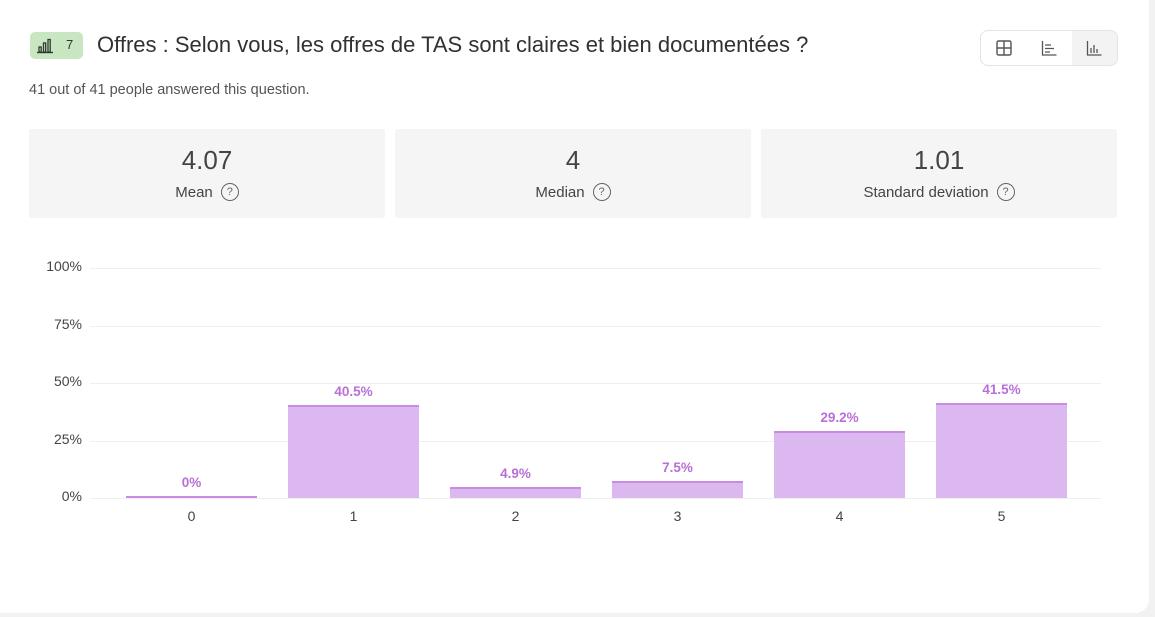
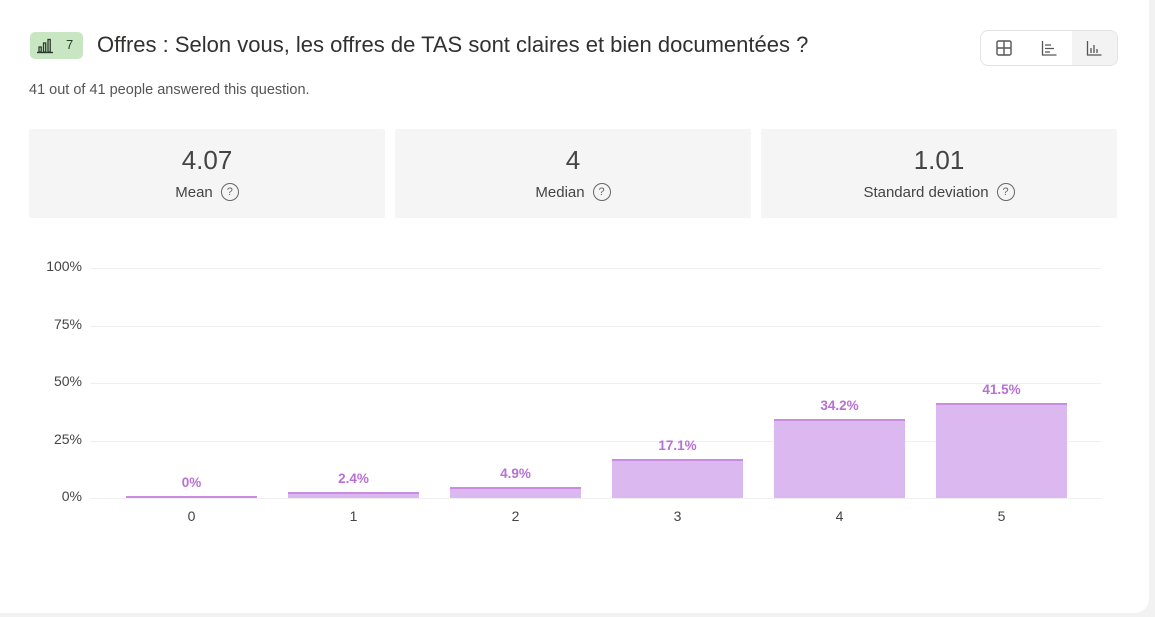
1: 40.5% -> 2.4%
3: 7.5% -> 17.1%
4: 29.2% -> 34.2%
